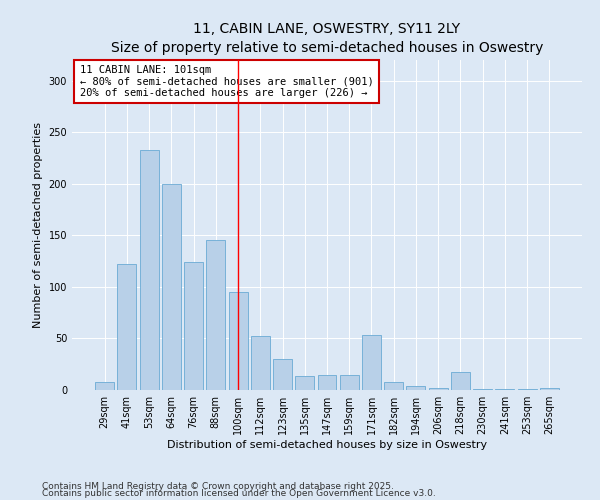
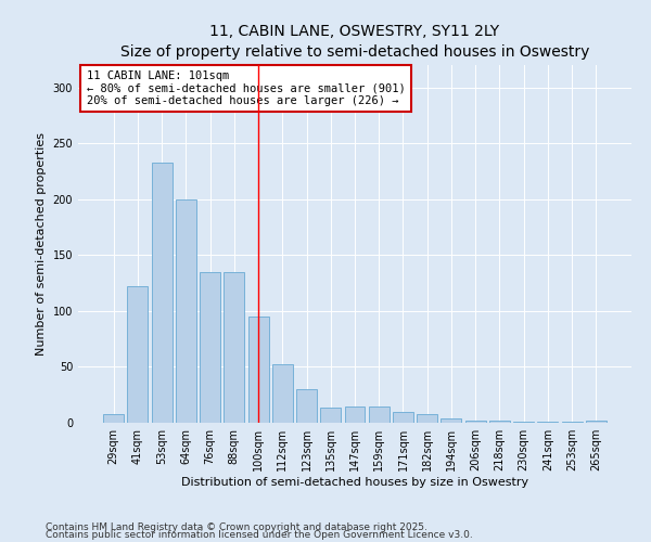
76sqm: 124 -> 135
88sqm: 145 -> 135
171sqm: 53 -> 10
218sqm: 17 -> 2
